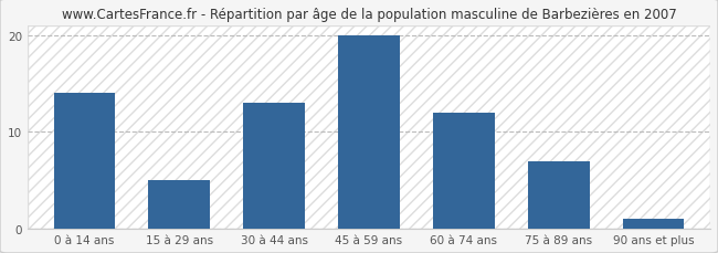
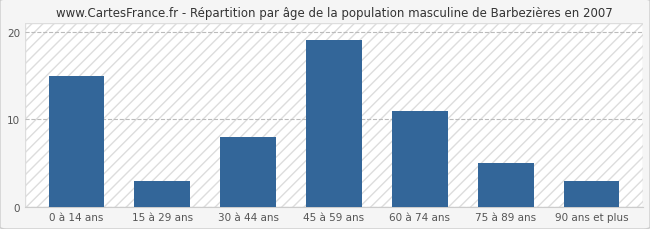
0 à 14 ans: 14 -> 15
15 à 29 ans: 5 -> 3
30 à 44 ans: 13 -> 8
45 à 59 ans: 20 -> 19
60 à 74 ans: 12 -> 11
75 à 89 ans: 7 -> 5
90 ans et plus: 1 -> 3
